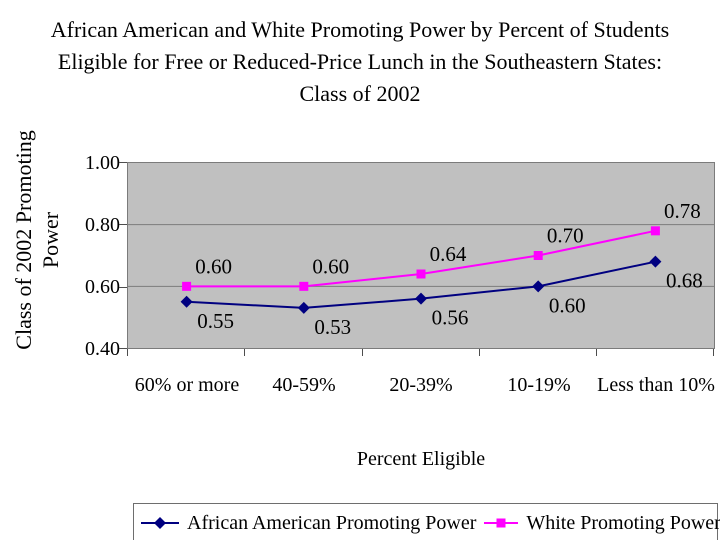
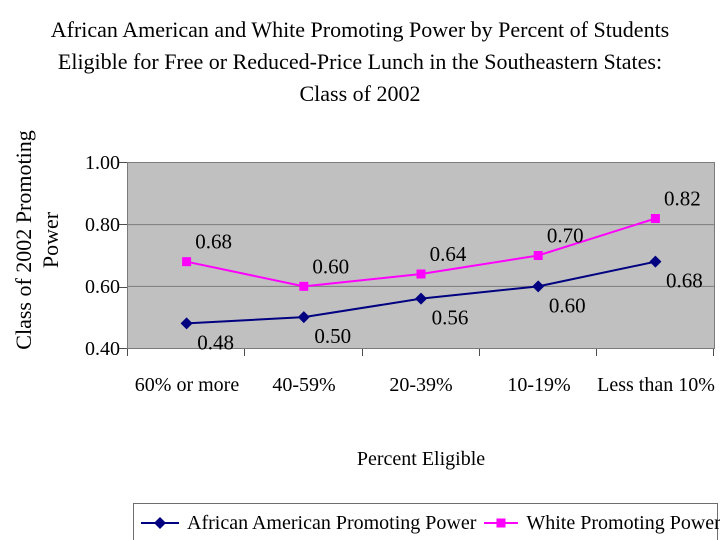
African American Promoting Power/60% or more: 0.55 -> 0.48
White Promoting Power/60% or more: 0.60 -> 0.68
African American Promoting Power/40-59%: 0.53 -> 0.50
White Promoting Power/Less than 10%: 0.78 -> 0.82
